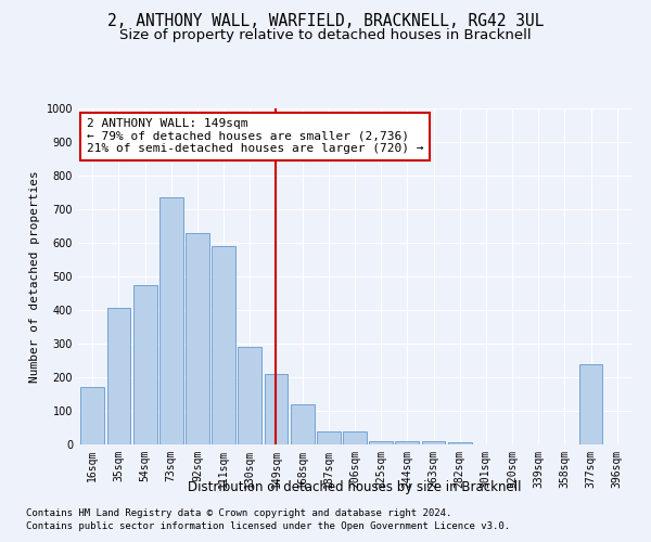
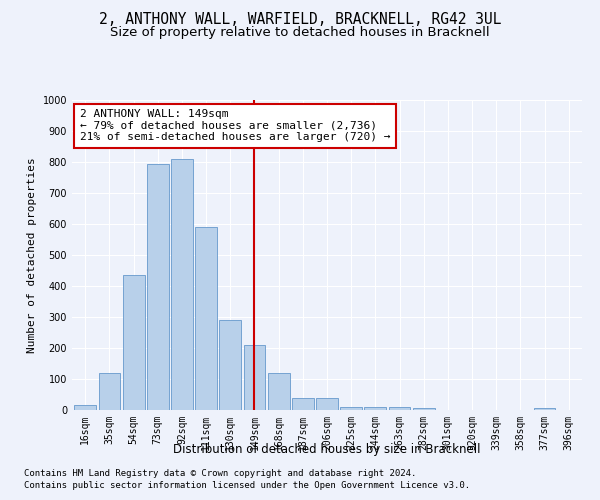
16sqm: 170 -> 15
35sqm: 405 -> 120
54sqm: 475 -> 435
73sqm: 735 -> 795
92sqm: 630 -> 810
377sqm: 240 -> 5
